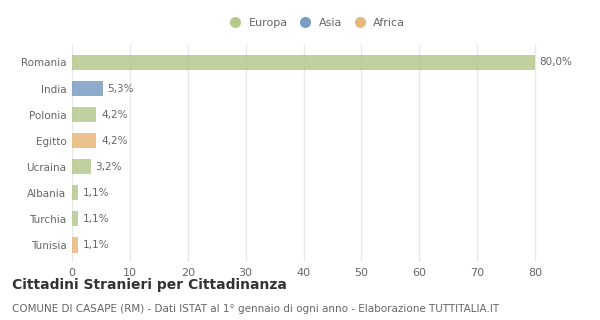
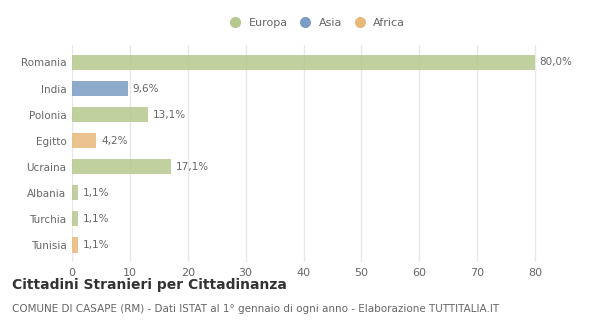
India: 5,3% -> 9,6%
Polonia: 4,2% -> 13,1%
Ucraina: 3,2% -> 17,1%
